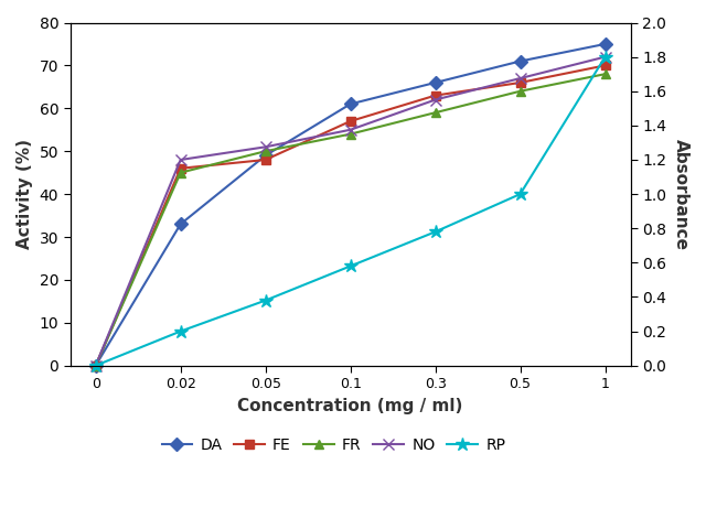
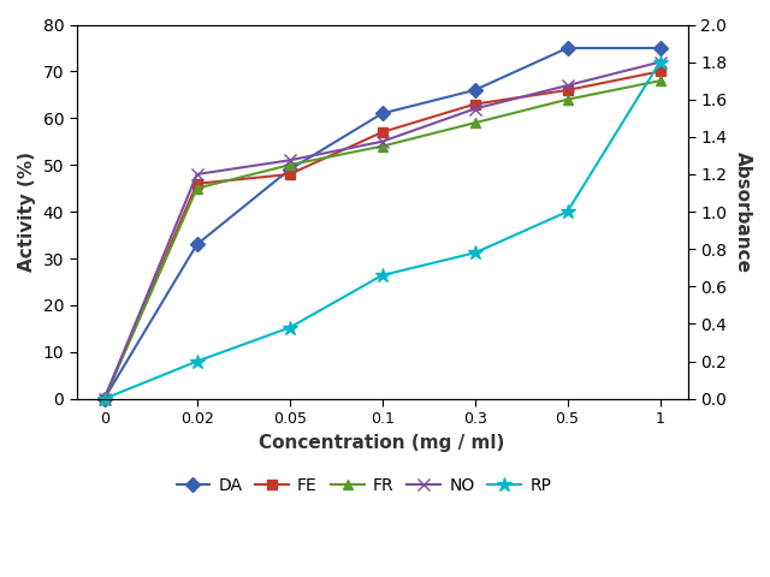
RP/0.1: 0.58 -> 0.66
DA/0.5: 71 -> 75
